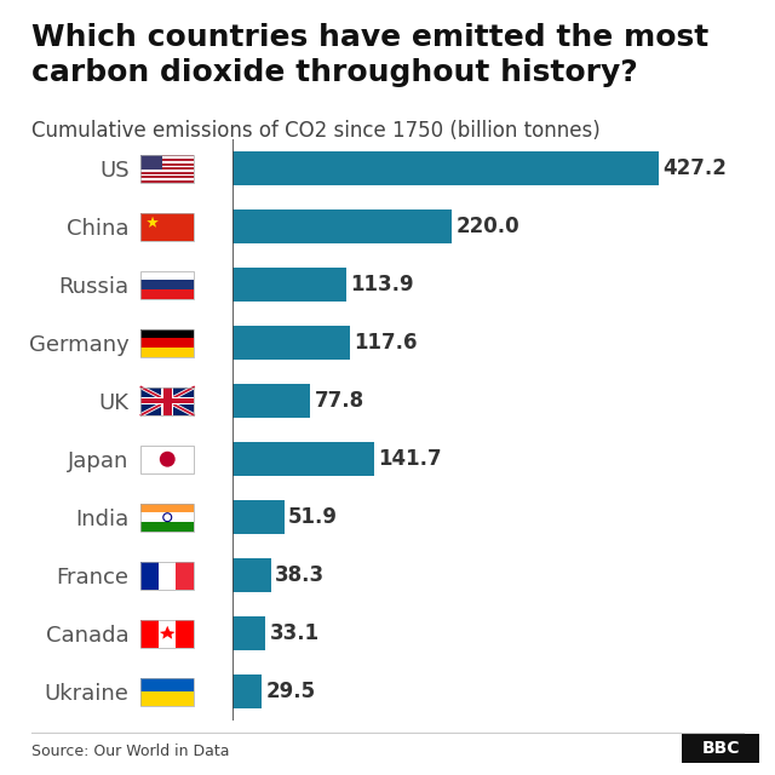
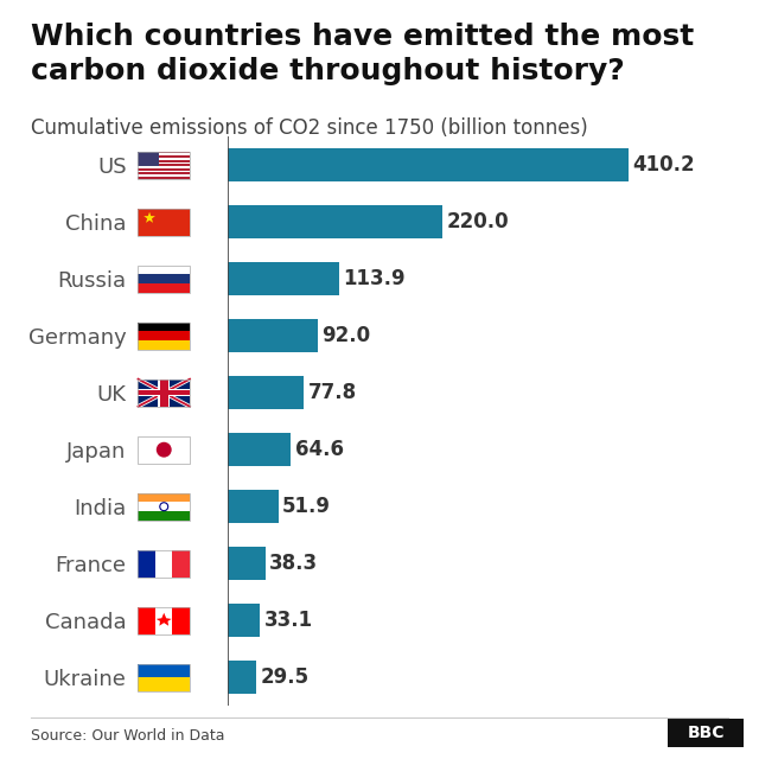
US: 427.2 -> 410.2
Germany: 117.6 -> 92.0
Japan: 141.7 -> 64.6
